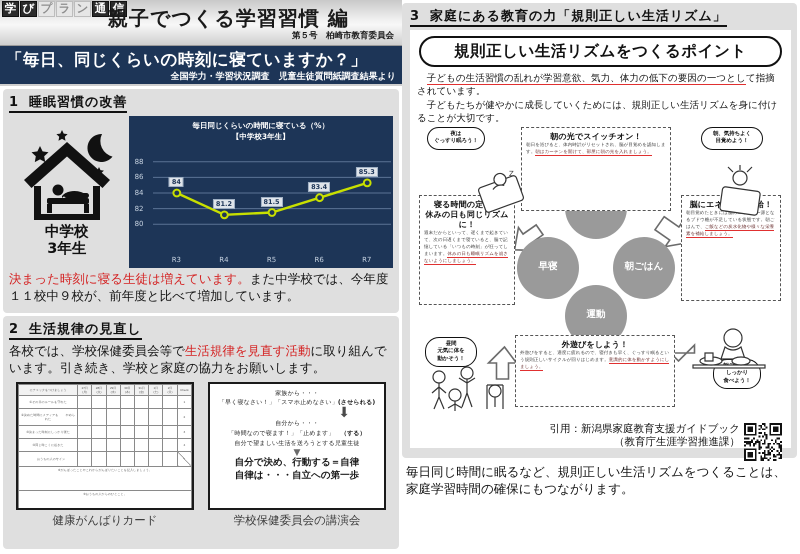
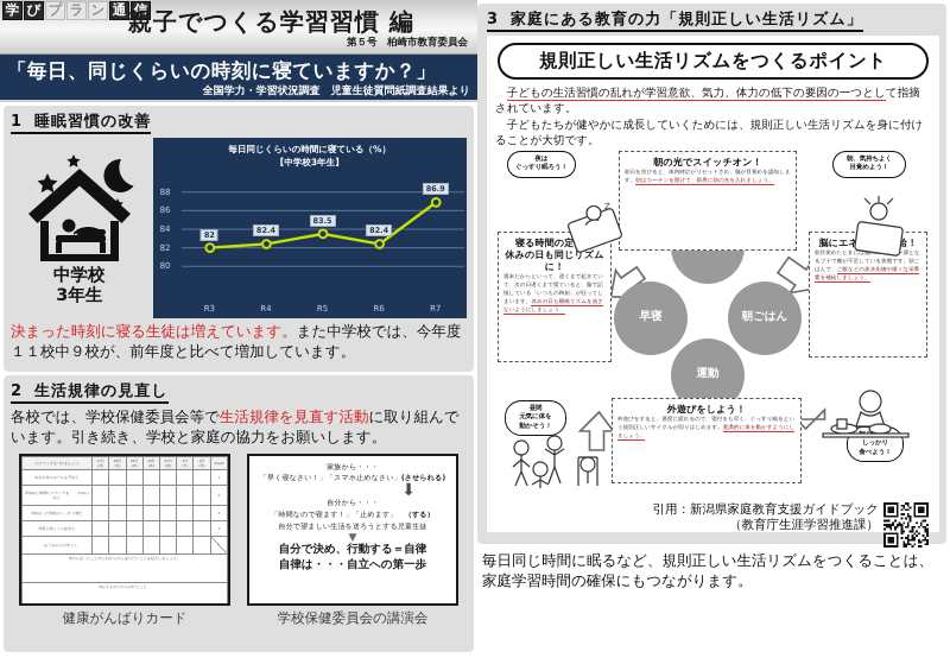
R3: 84 -> 82
R4: 81.2 -> 82.4
R5: 81.5 -> 83.5
R6: 83.4 -> 82.4
R7: 85.3 -> 86.9
